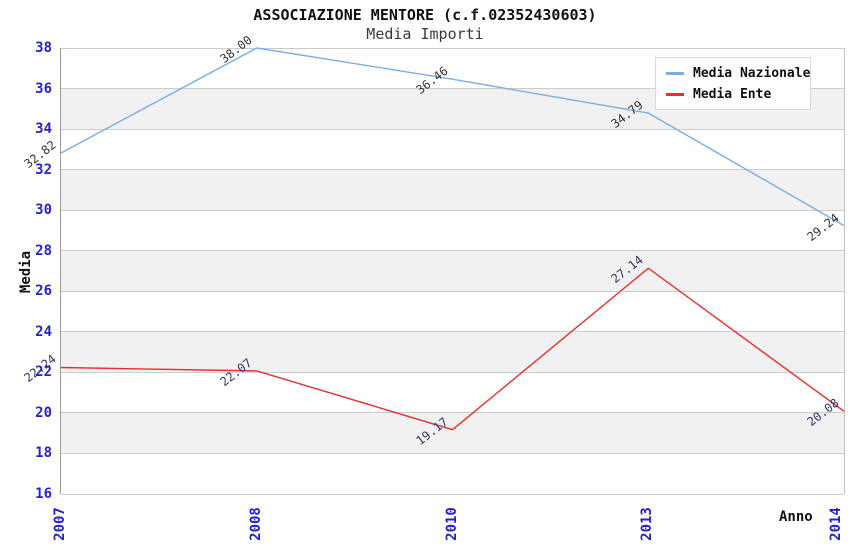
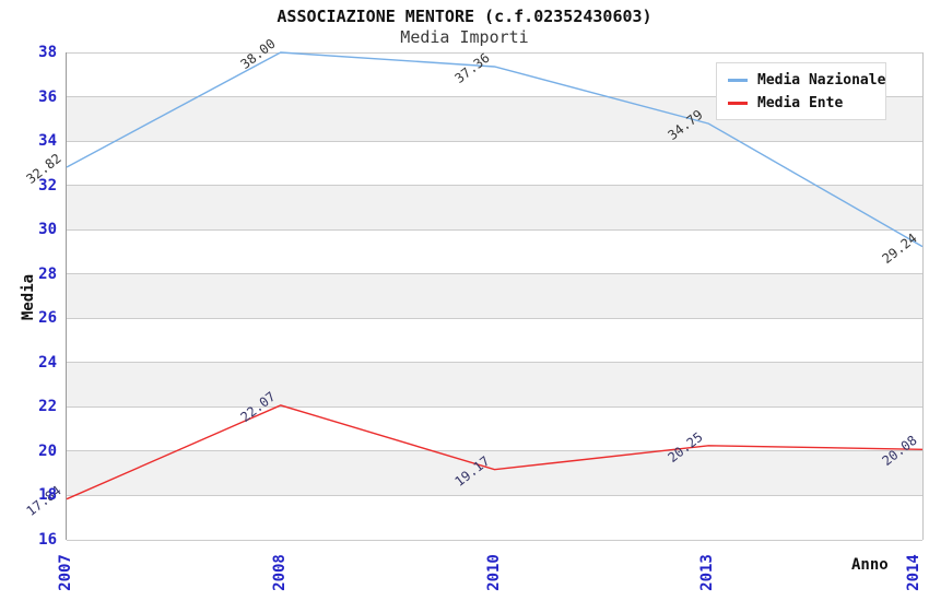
Media Ente/2007: 22.24 -> 17.84
Media Nazionale/2010: 36.46 -> 37.36
Media Ente/2013: 27.14 -> 20.25
